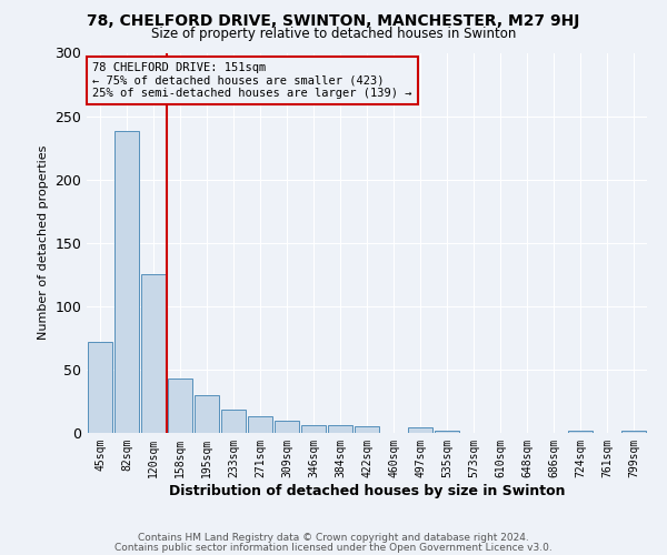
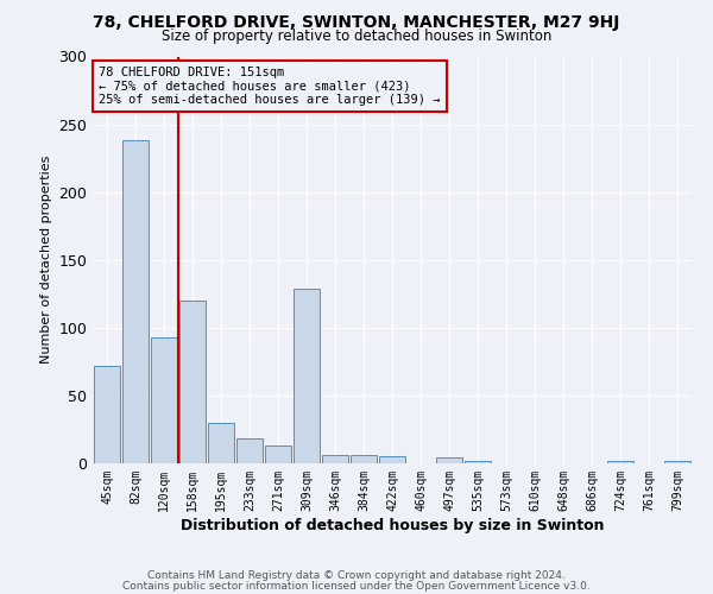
120sqm: 125 -> 93
158sqm: 43 -> 120
309sqm: 10 -> 129
